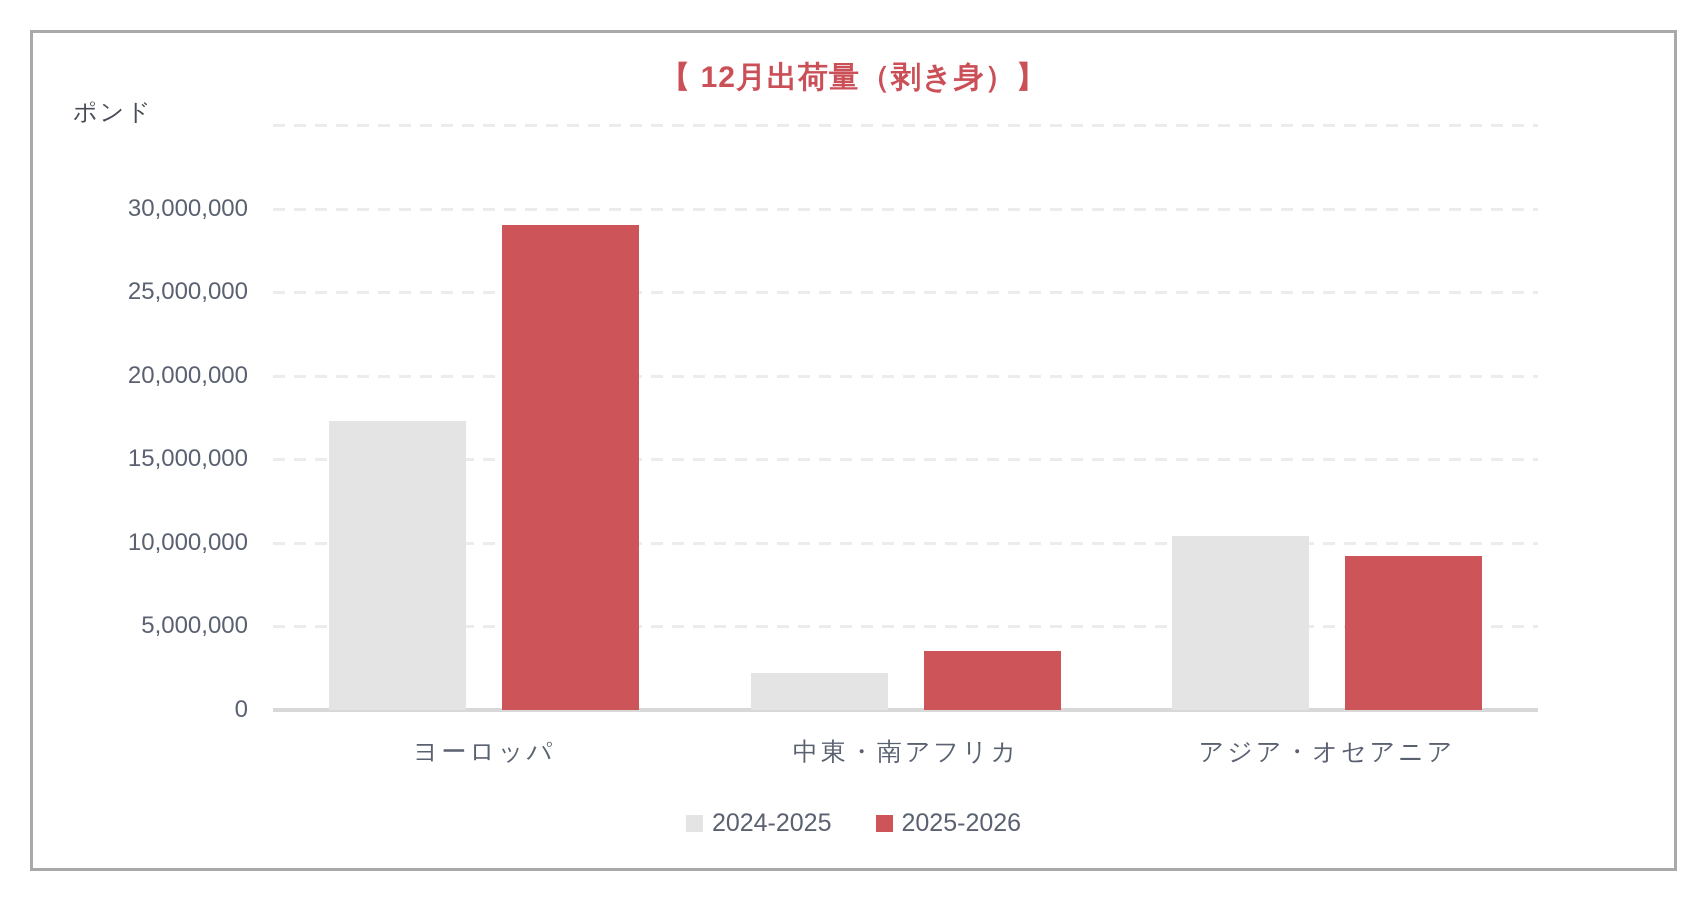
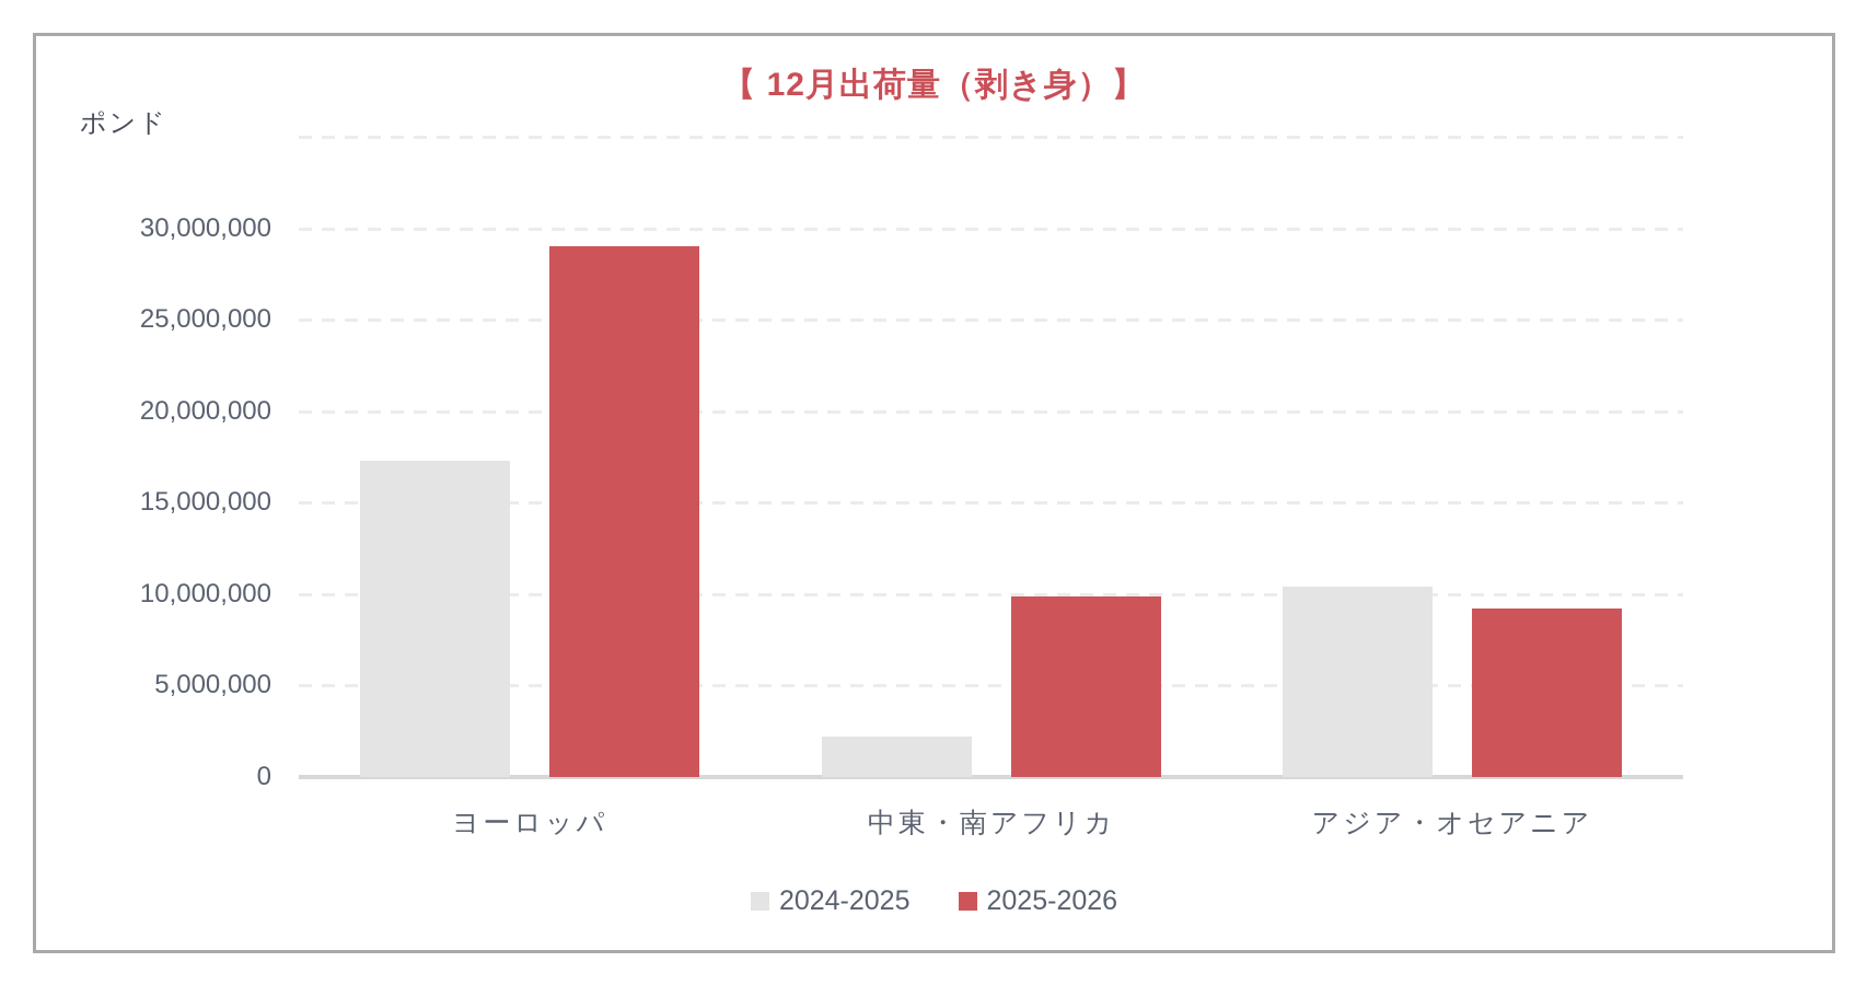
2025-2026/中東・南アフリカ: 3500000 -> 9900000
